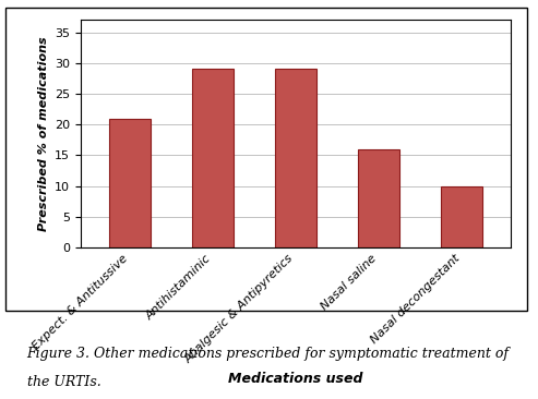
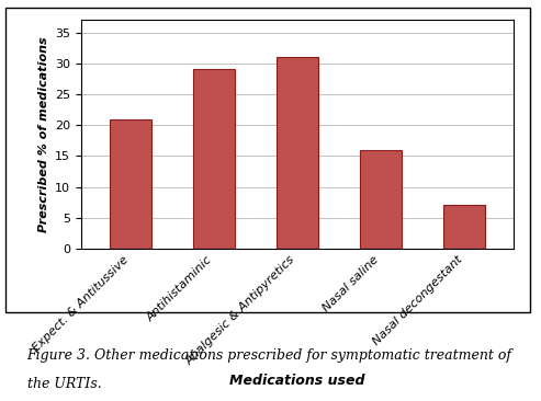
Analgesic & Antipyretics: 29 -> 31
Nasal decongestant: 10 -> 7
